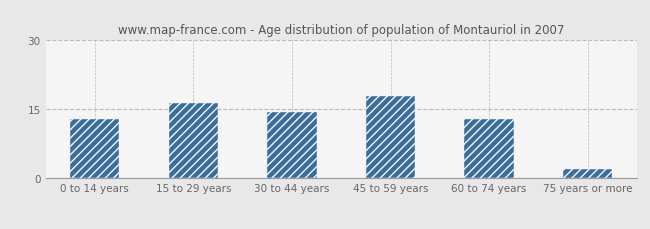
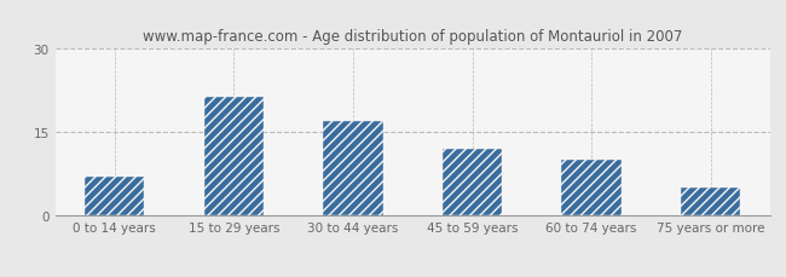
0 to 14 years: 13.0 -> 7.0
15 to 29 years: 16.5 -> 21.5
30 to 44 years: 14.5 -> 17.0
45 to 59 years: 18.0 -> 12.0
60 to 74 years: 13.0 -> 10.0
75 years or more: 2.0 -> 5.0
